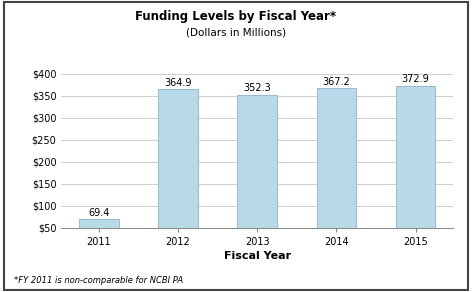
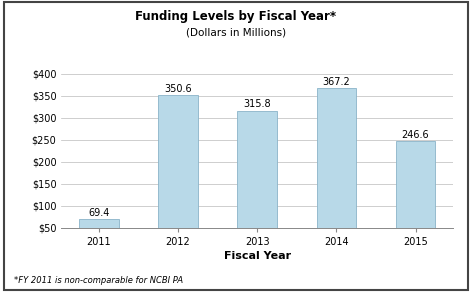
2012: 364.9 -> 350.6
2013: 352.3 -> 315.8
2015: 372.9 -> 246.6
